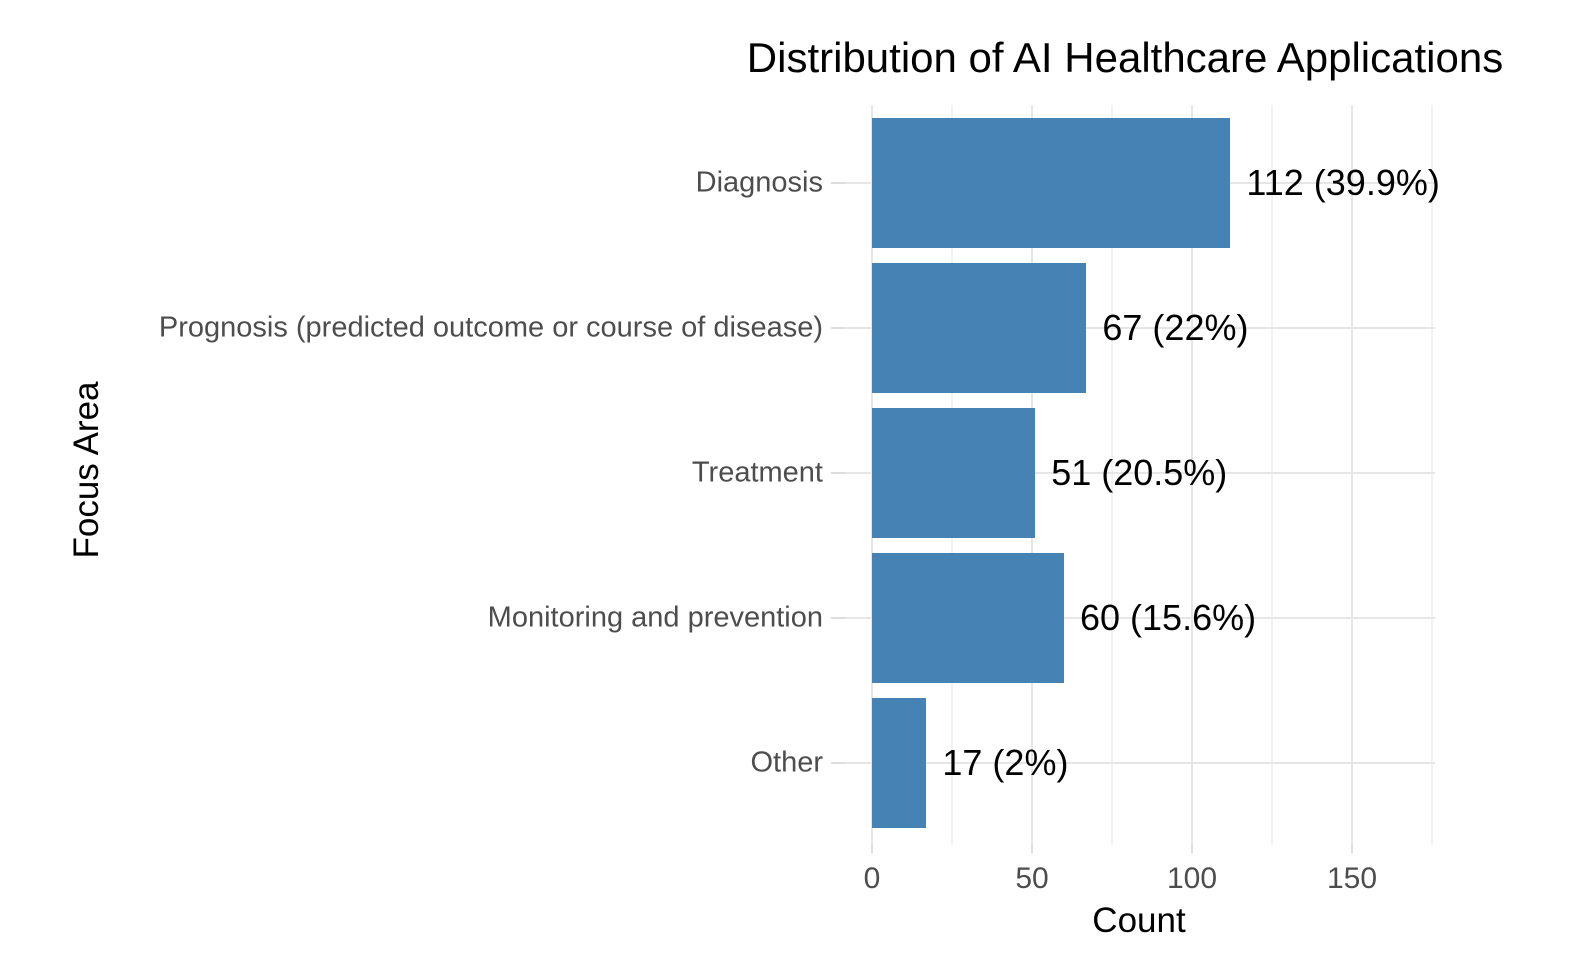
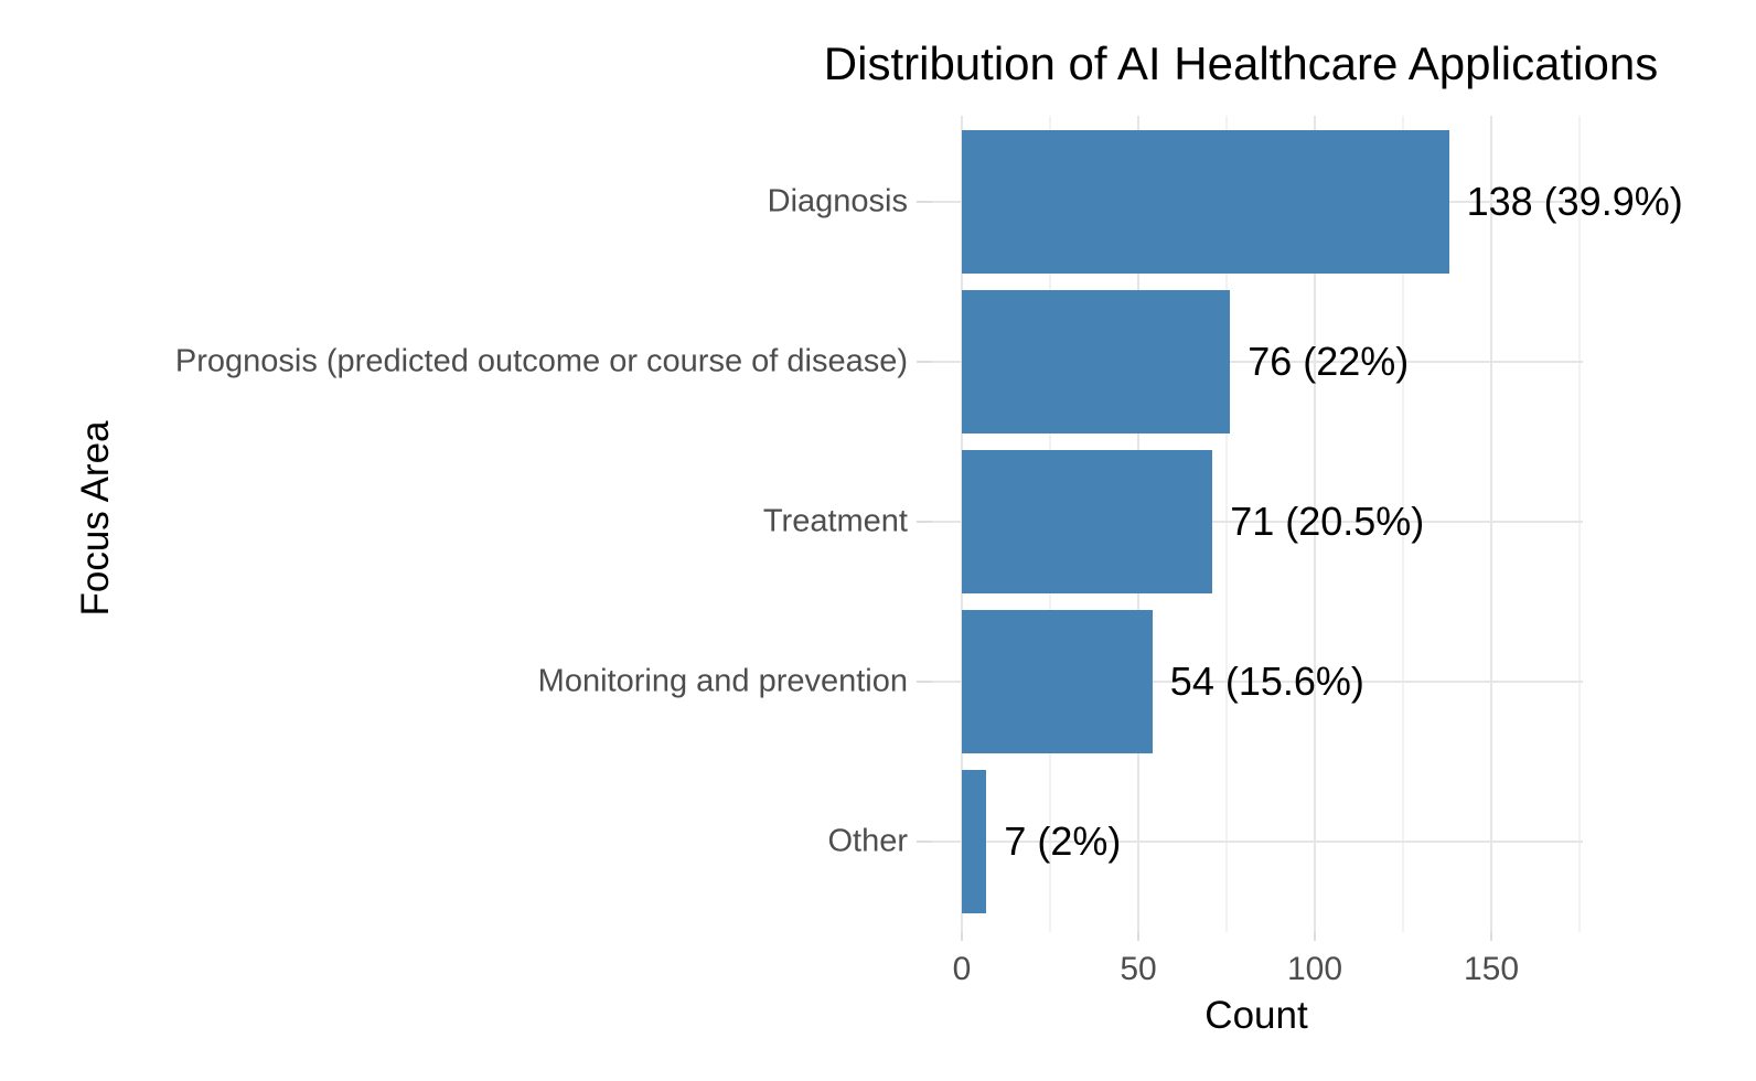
Diagnosis: 112 -> 138
Prognosis (predicted outcome or course of disease): 67 -> 76
Treatment: 51 -> 71
Monitoring and prevention: 60 -> 54
Other: 17 -> 7
